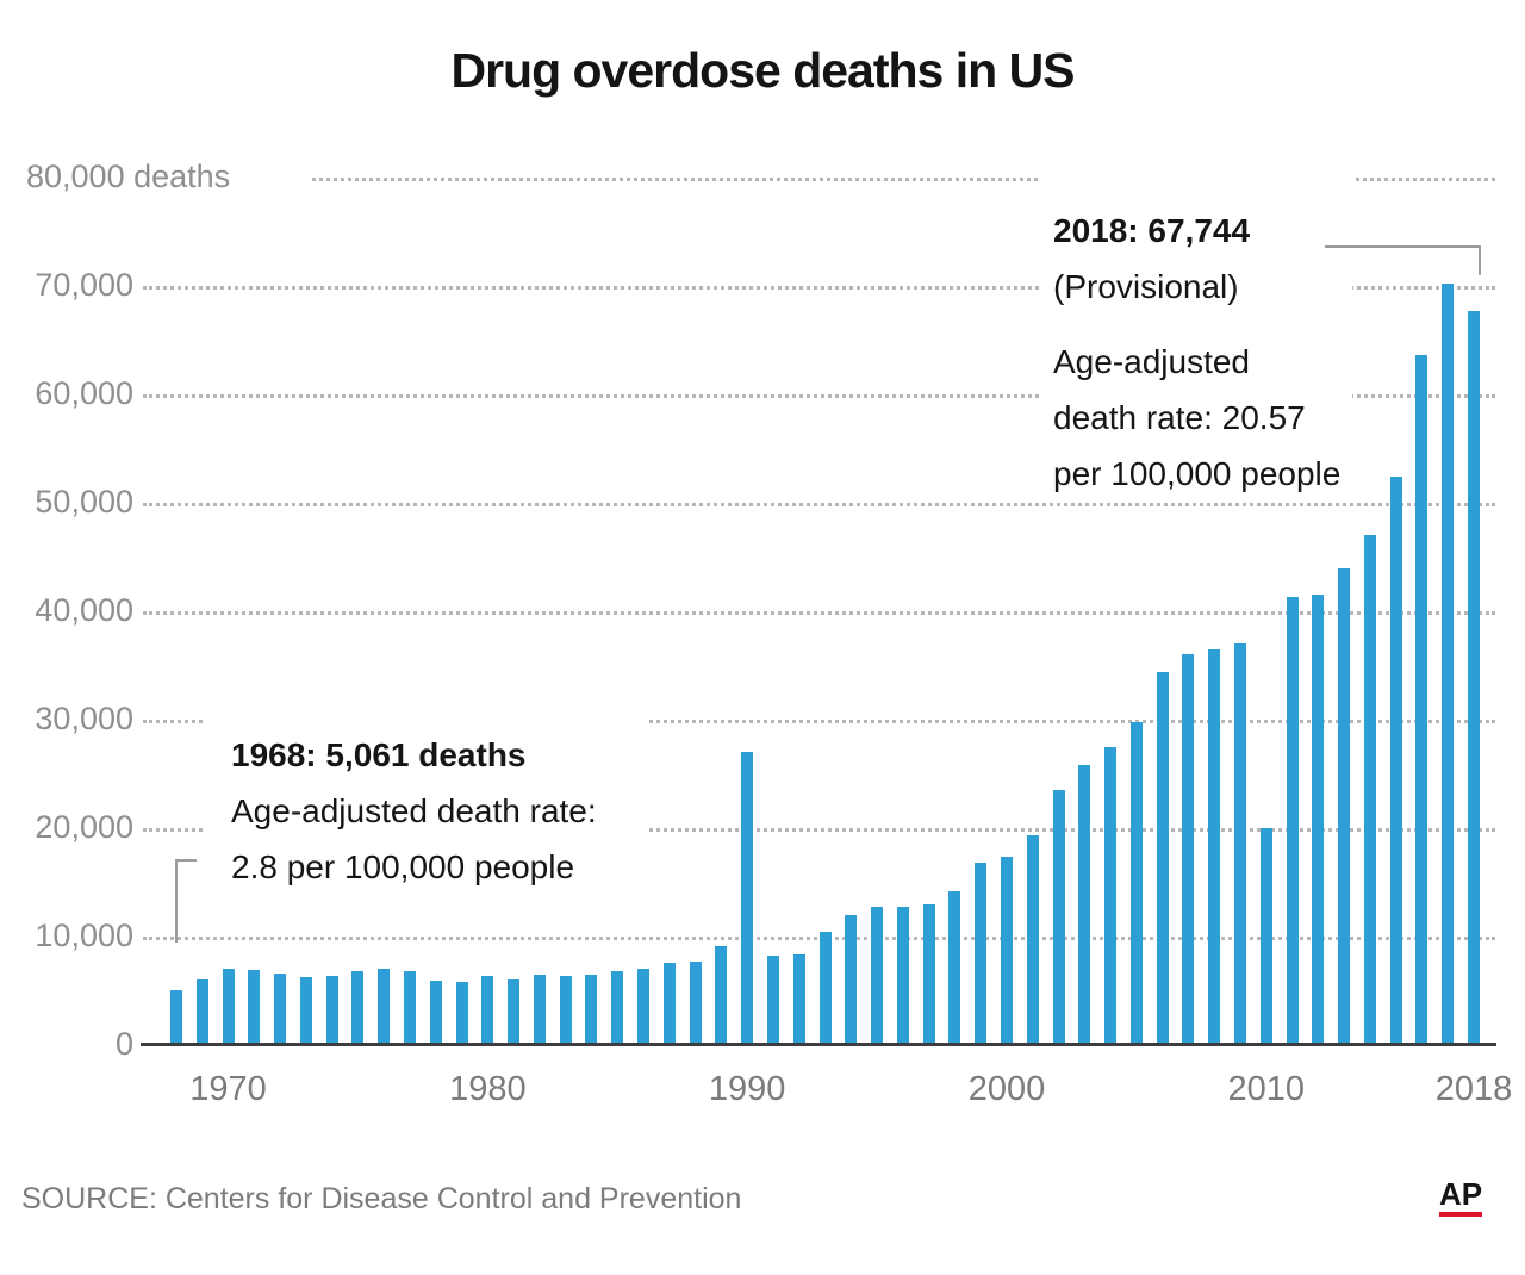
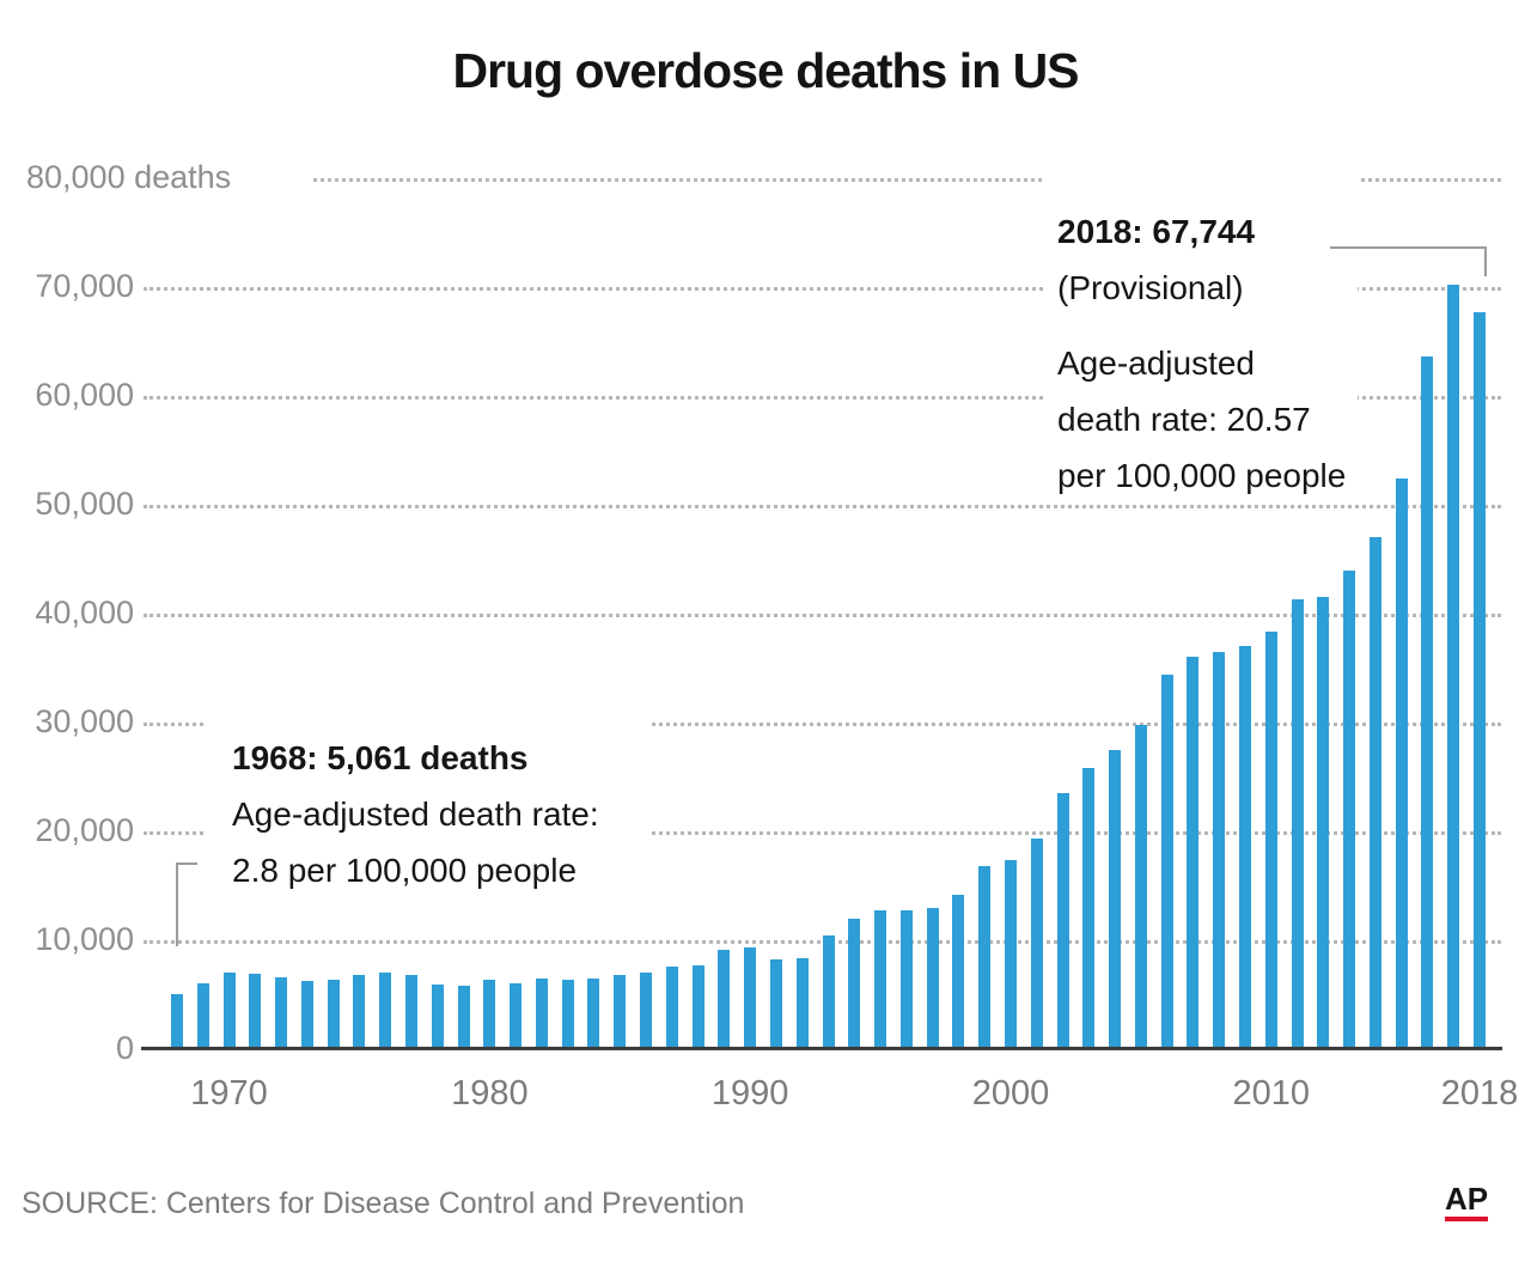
1990: 27000 -> 9000
2010: 20000 -> 38000
